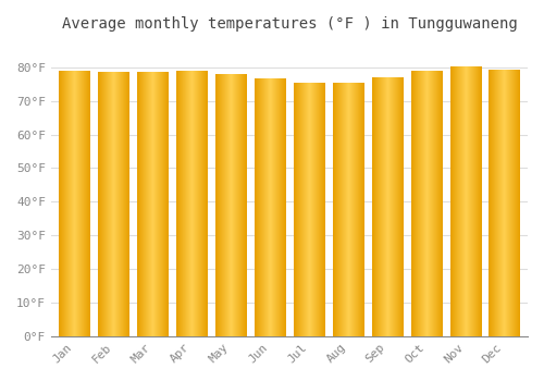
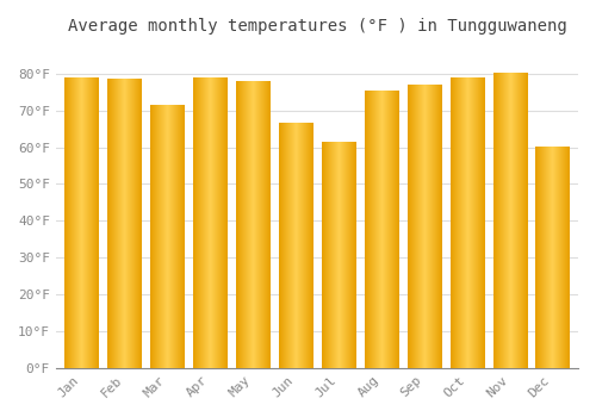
Mar: 78.4°F -> 71.5°F
Jun: 76.6°F -> 66.5°F
Jul: 75.4°F -> 61.5°F
Dec: 79.3°F -> 60.0°F
